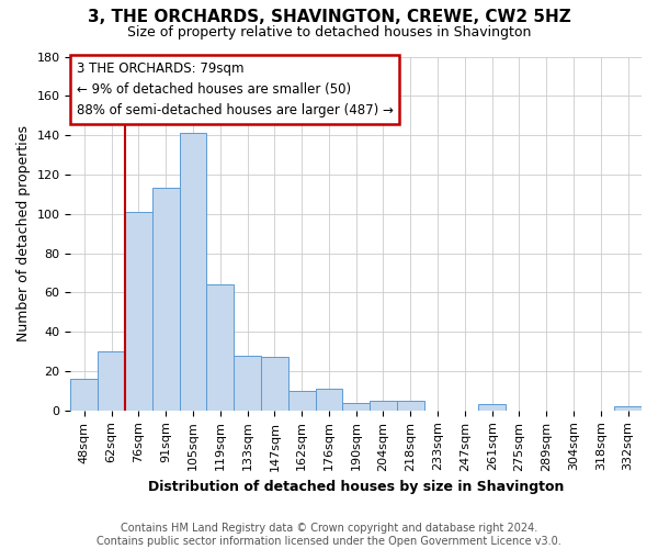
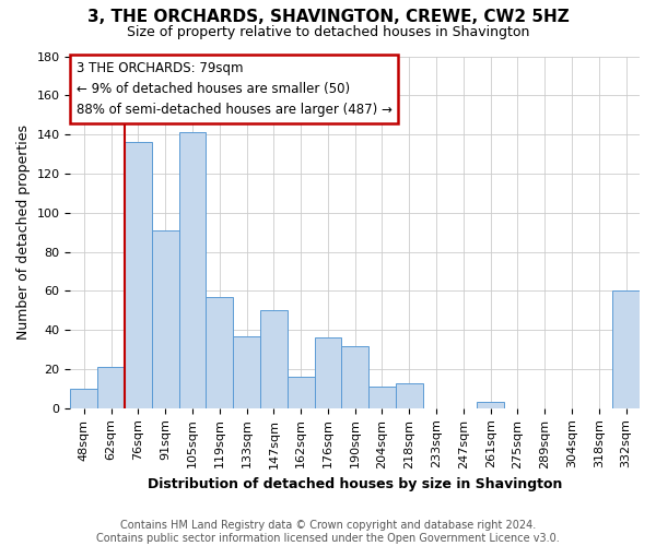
48sqm: 16 -> 10
62sqm: 30 -> 21
76sqm: 101 -> 136
91sqm: 113 -> 91
119sqm: 64 -> 57
133sqm: 28 -> 37
147sqm: 27 -> 50
162sqm: 10 -> 16
176sqm: 11 -> 36
190sqm: 4 -> 32
204sqm: 5 -> 11
218sqm: 5 -> 13
332sqm: 2 -> 60
